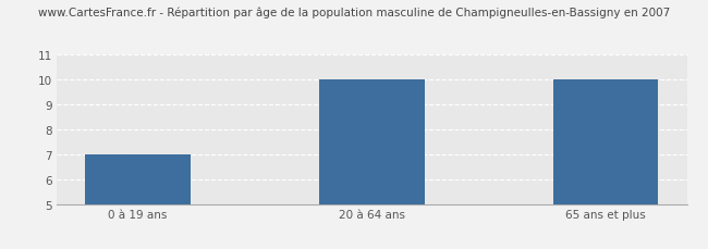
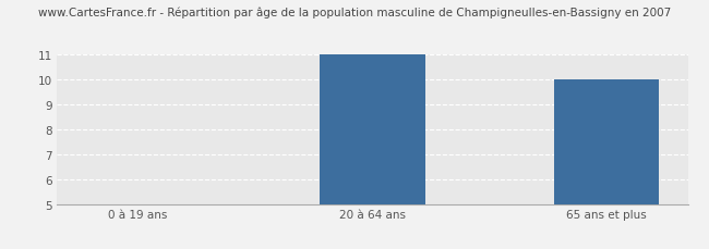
0 à 19 ans: 7 -> 5
20 à 64 ans: 10 -> 11
